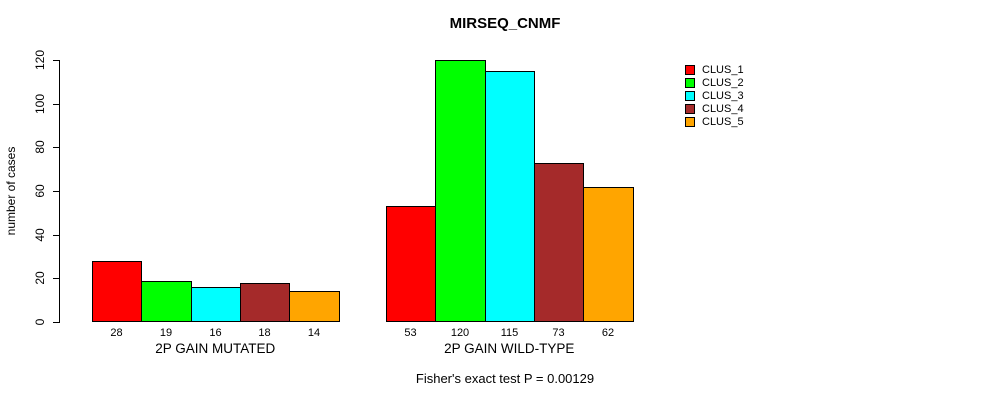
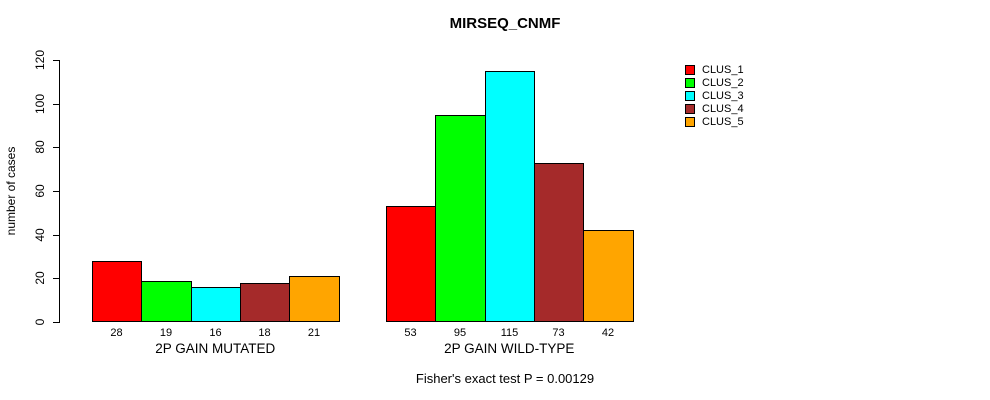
CLUS_5/2P GAIN MUTATED: 14 -> 21
CLUS_2/2P GAIN WILD-TYPE: 120 -> 95
CLUS_5/2P GAIN WILD-TYPE: 62 -> 42
